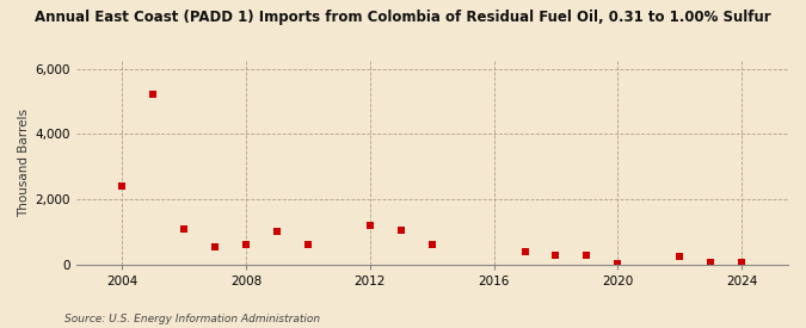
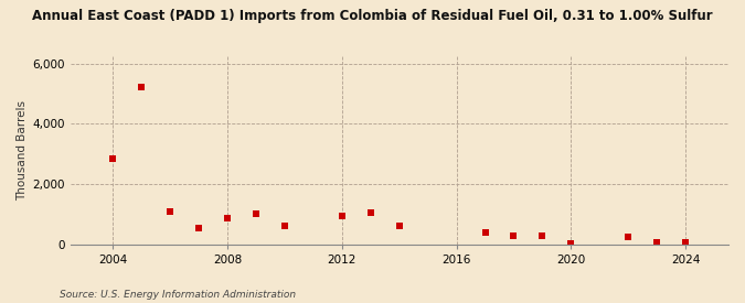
2004: 2,420 -> 2,850
2008: 620 -> 850
2012: 1,200 -> 950
